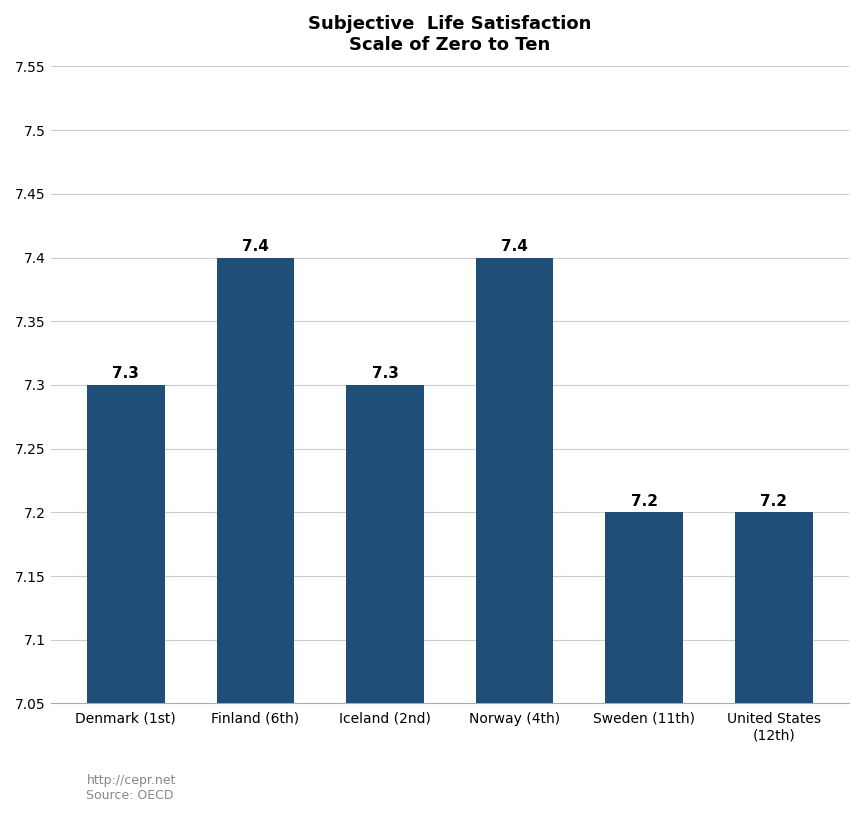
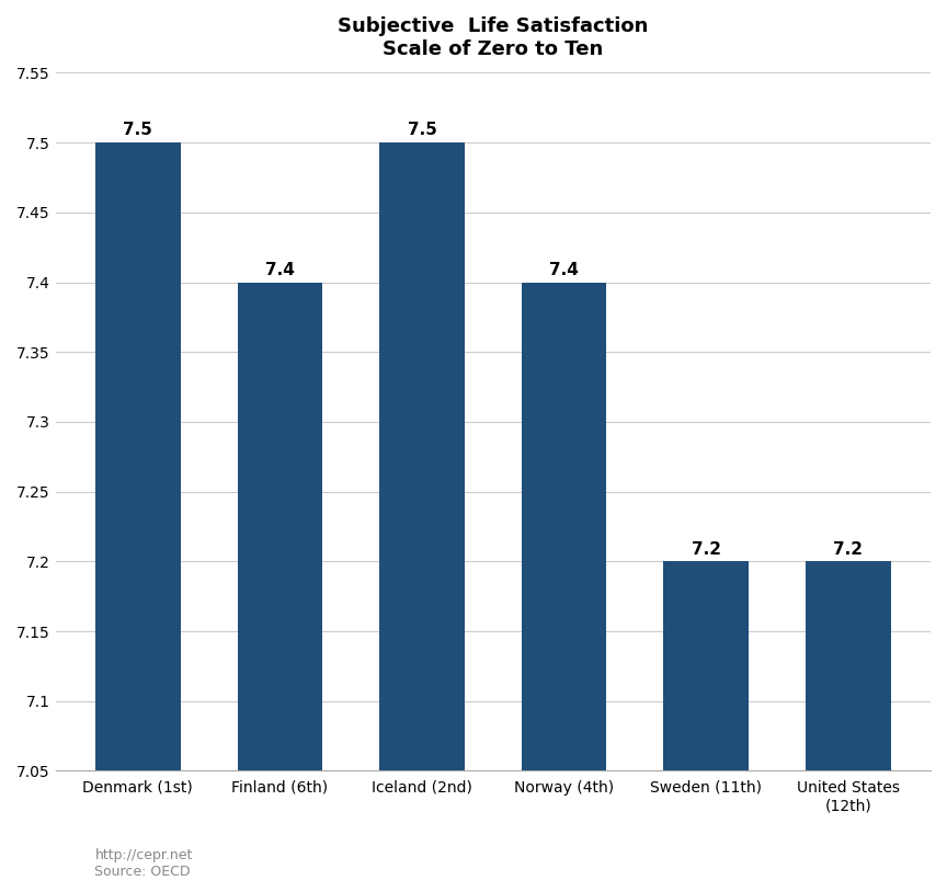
Denmark (1st): 7.3 -> 7.5
Iceland (2nd): 7.3 -> 7.5
